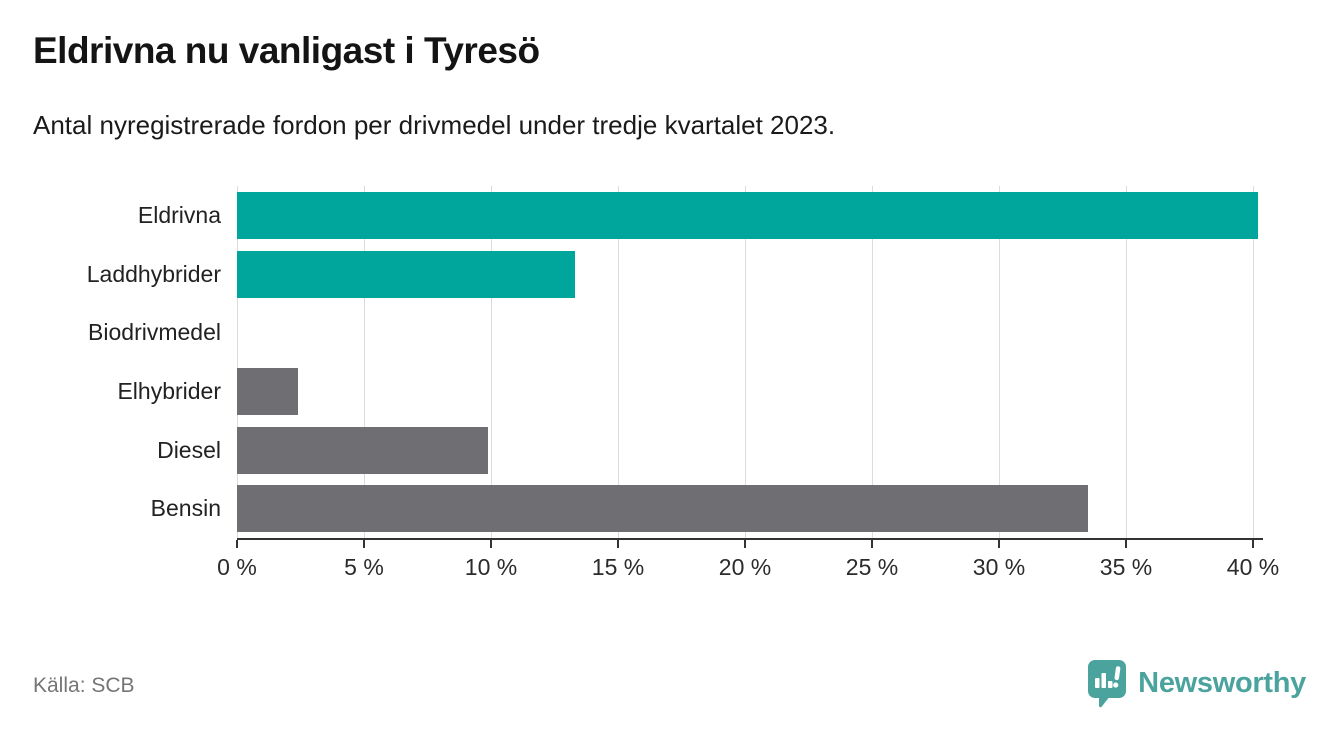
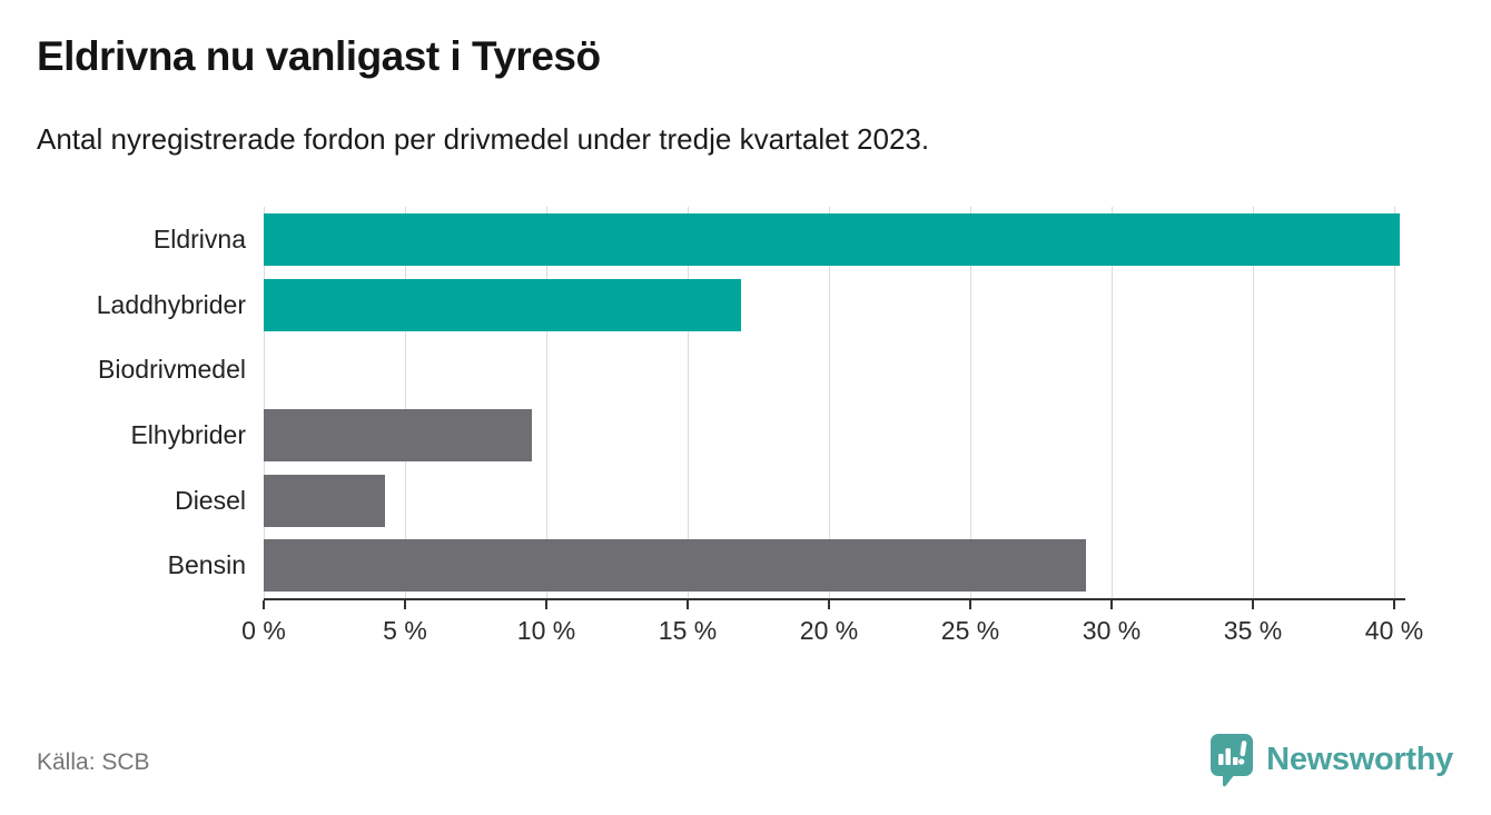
Laddhybrider: 13.3% -> 16.9%
Elhybrider: 2.4% -> 9.5%
Diesel: 9.9% -> 4.3%
Bensin: 33.5% -> 29.1%
